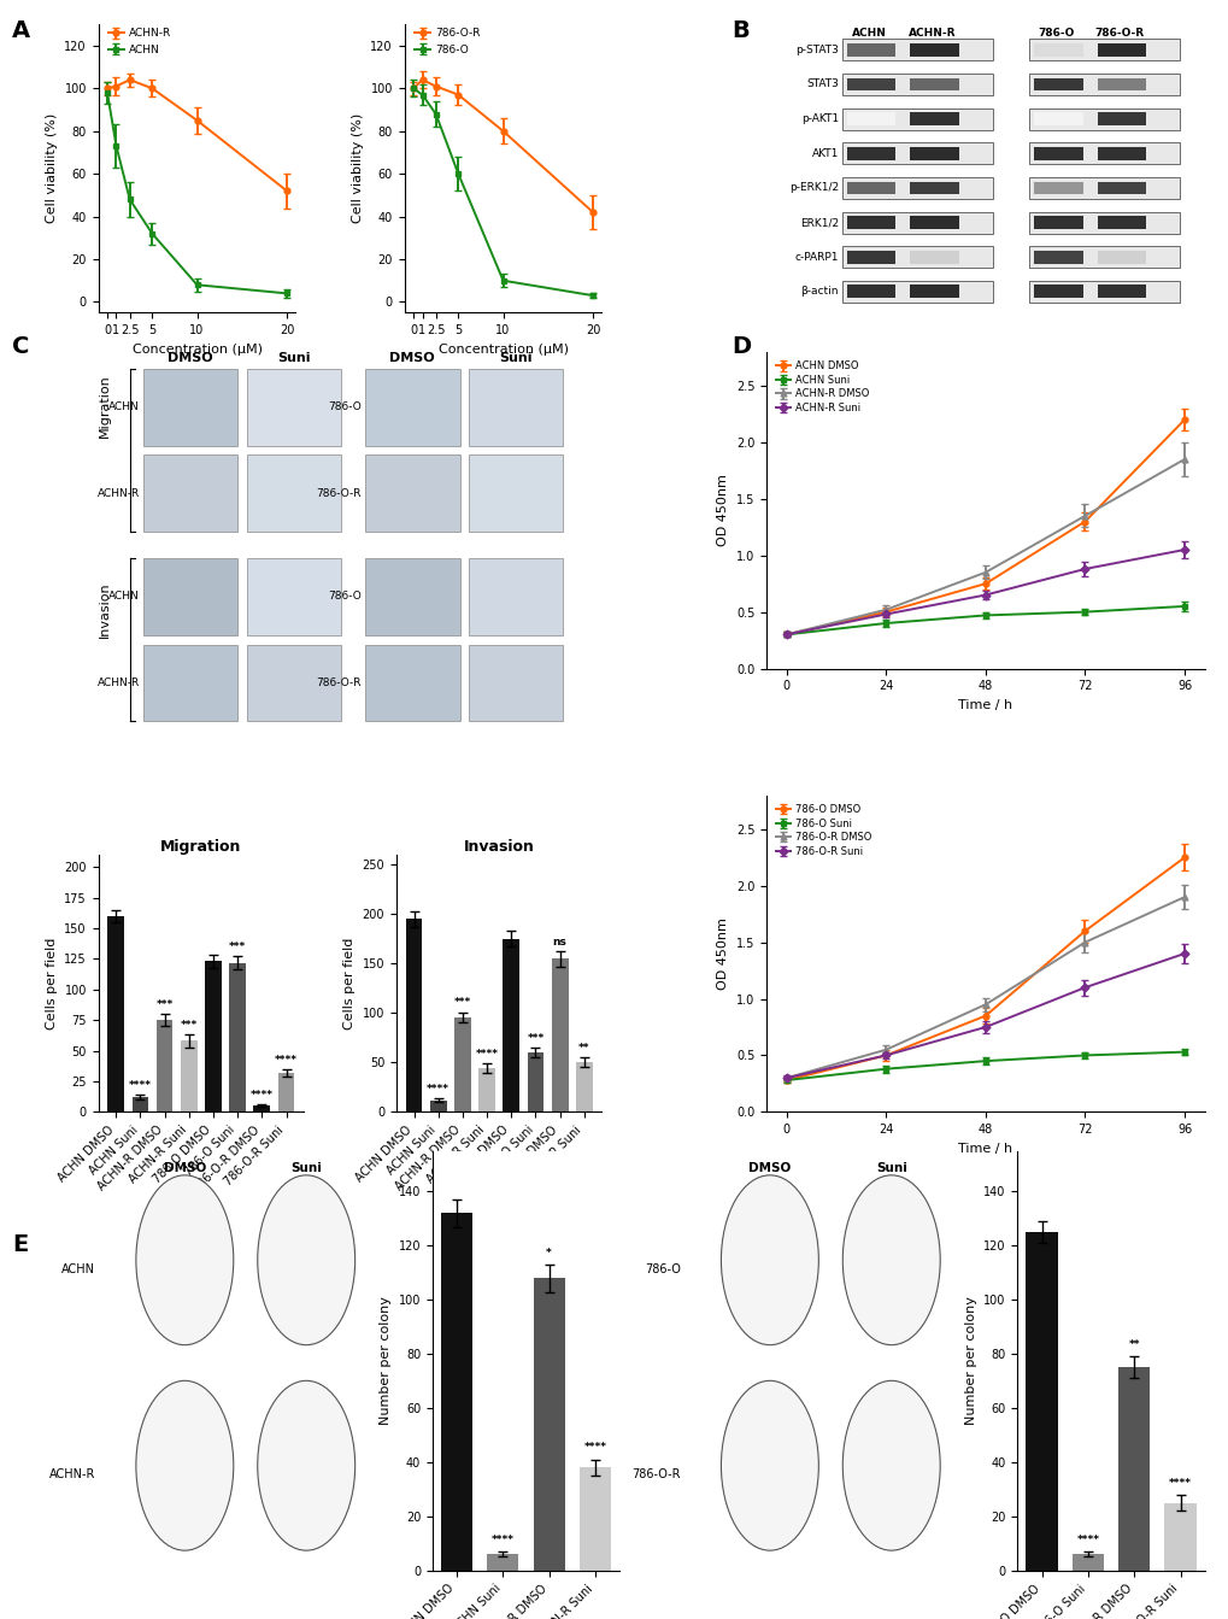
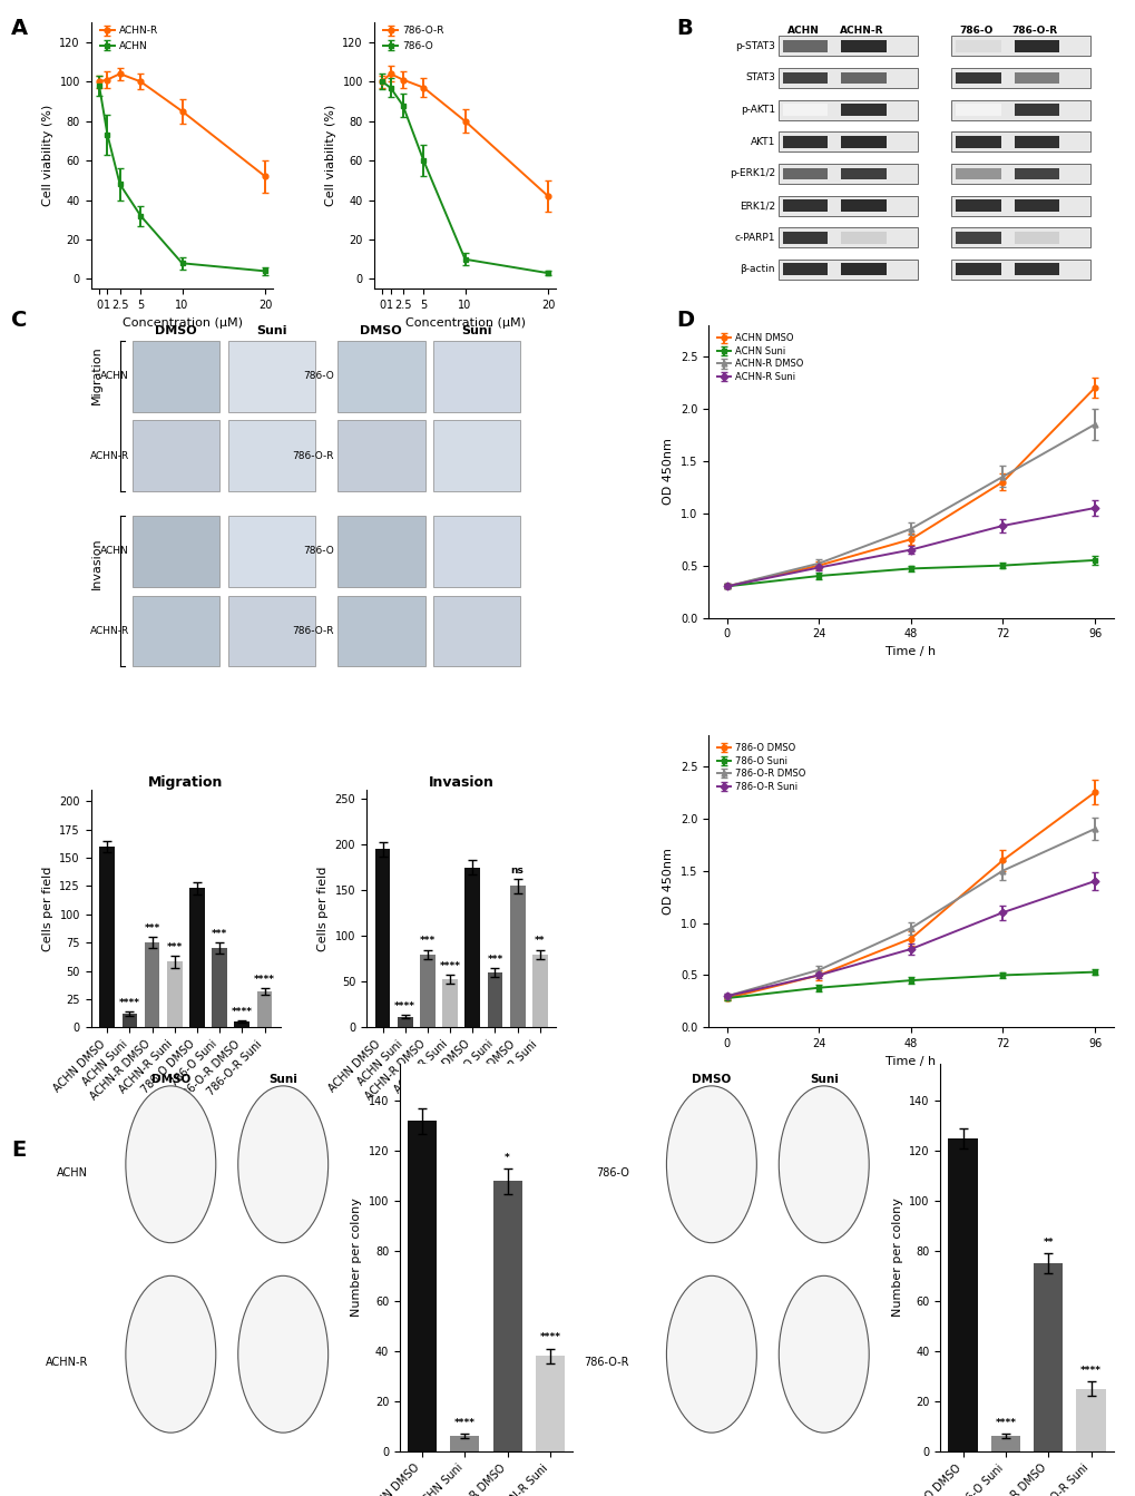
Migration/786-O Suni: 122 -> 70
Invasion/ACHN-R DMSO: 96 -> 80
Invasion/ACHN-R Suni: 44 -> 53
Invasion/786-O-R Suni: 50 -> 80
